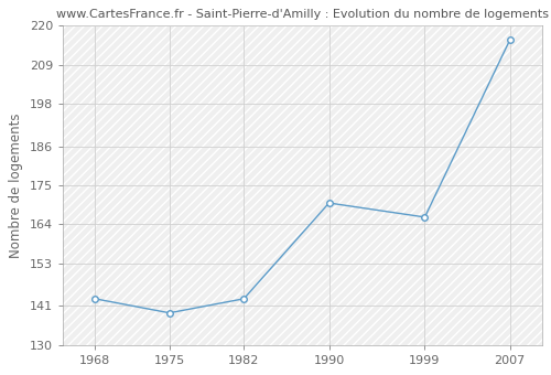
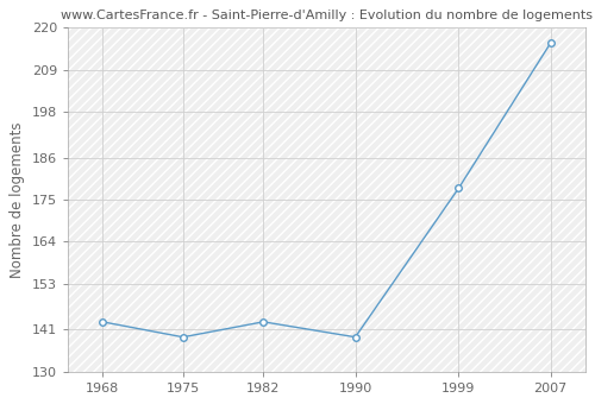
1990: 170 -> 139
1999: 166 -> 178
